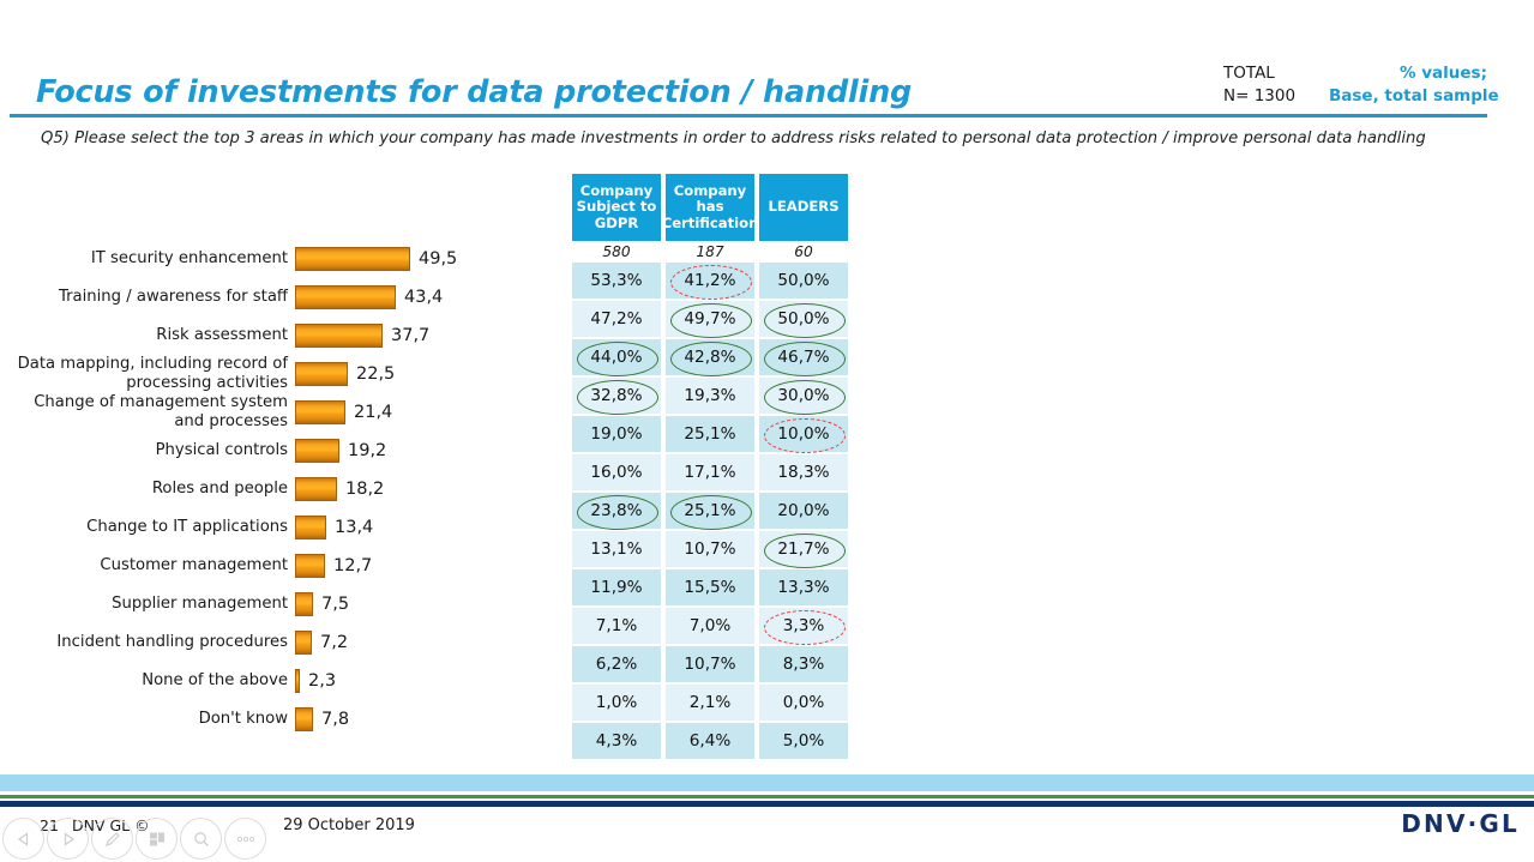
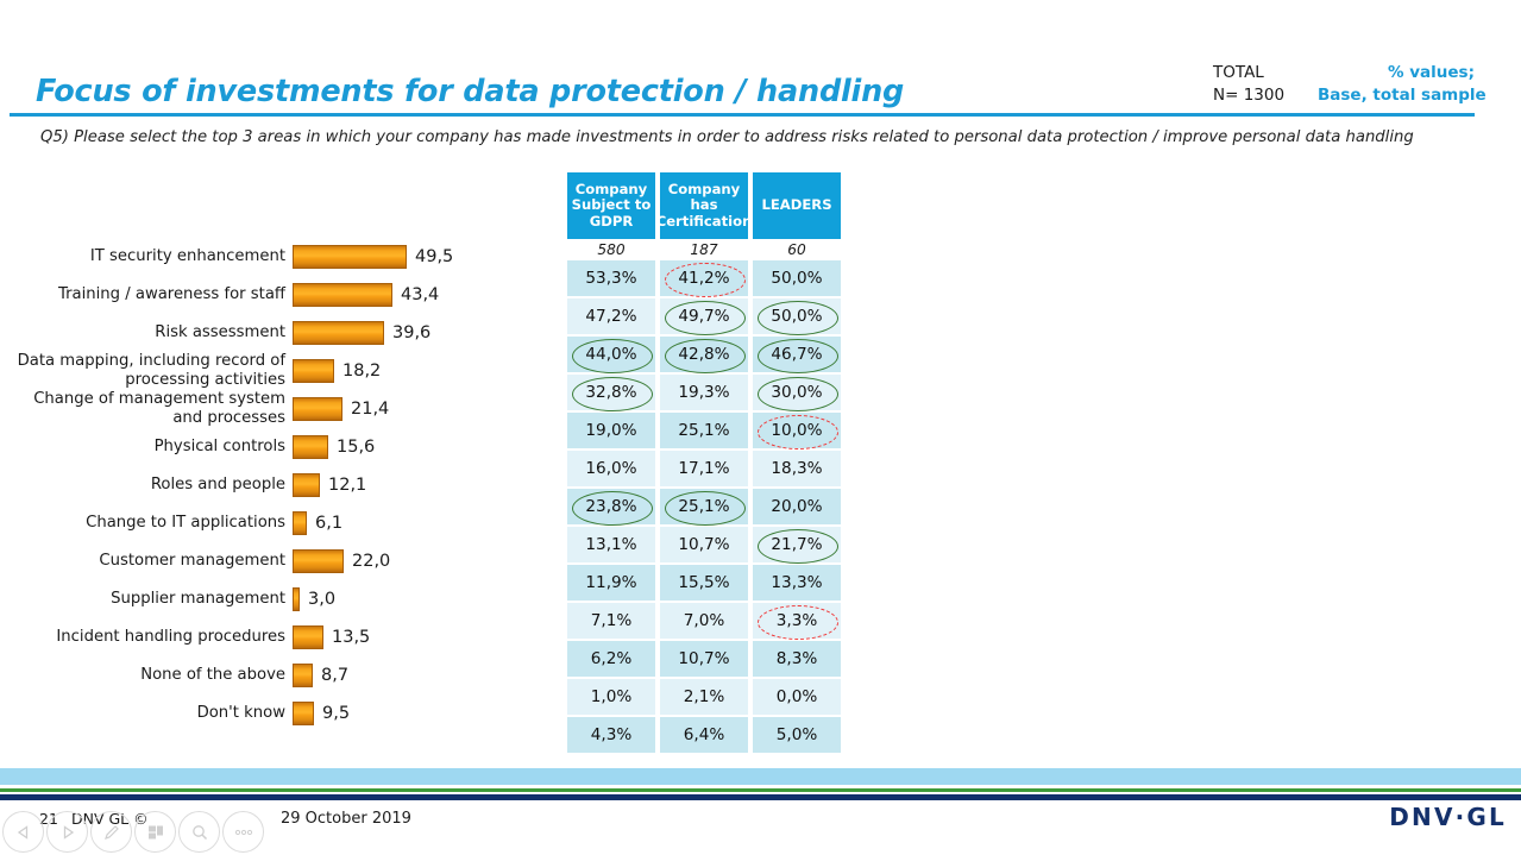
Risk assessment: 37,7 -> 39,6
Data mapping, including record of processing activities: 22,5 -> 18,2
Physical controls: 19,2 -> 15,6
Roles and people: 18,2 -> 12,1
Change to IT applications: 13,4 -> 6,1
Customer management: 12,7 -> 22,0
Supplier management: 7,5 -> 3,0
Incident handling procedures: 7,2 -> 13,5
None of the above: 2,3 -> 8,7
Don't know: 7,8 -> 9,5
